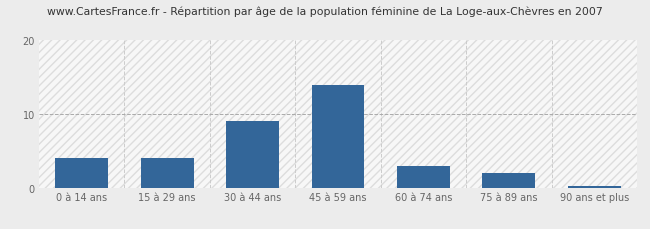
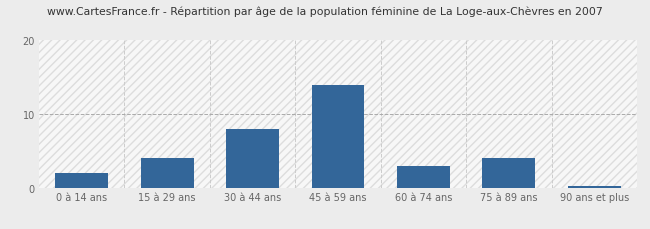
0 à 14 ans: 4.0 -> 2.0
30 à 44 ans: 9.0 -> 8.0
75 à 89 ans: 2.0 -> 4.0
